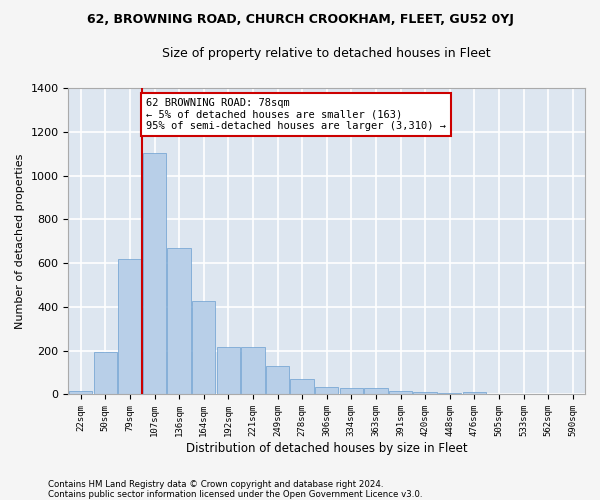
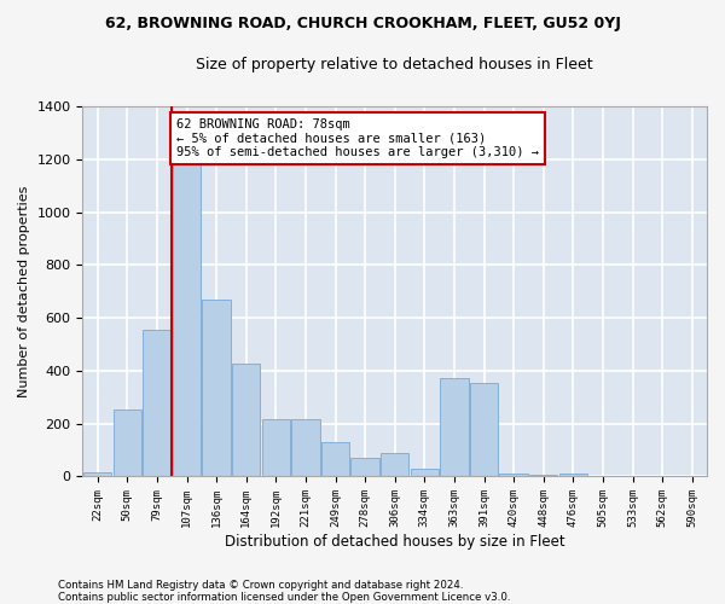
50sqm: 195 -> 255
79sqm: 620 -> 555
107sqm: 1105 -> 1185
306sqm: 35 -> 90
363sqm: 28 -> 370
391sqm: 18 -> 355
